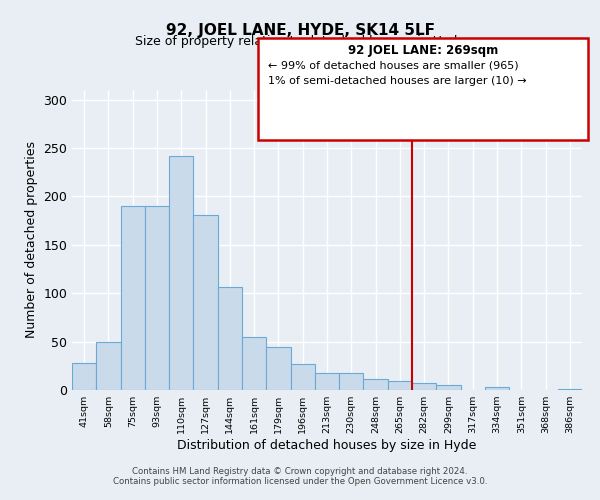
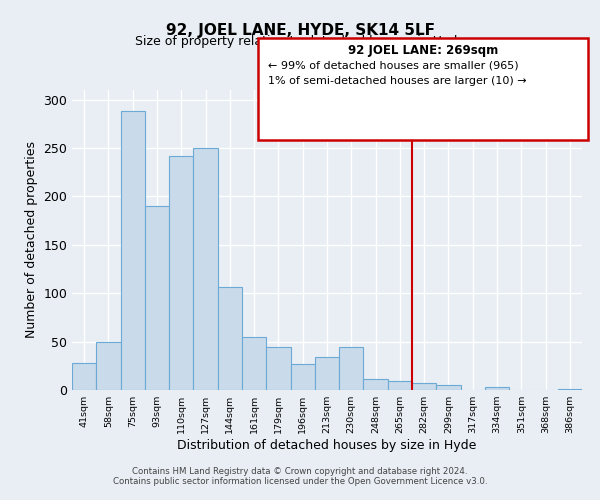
75sqm: 190 -> 288
127sqm: 181 -> 250
213sqm: 18 -> 34
230sqm: 18 -> 44
